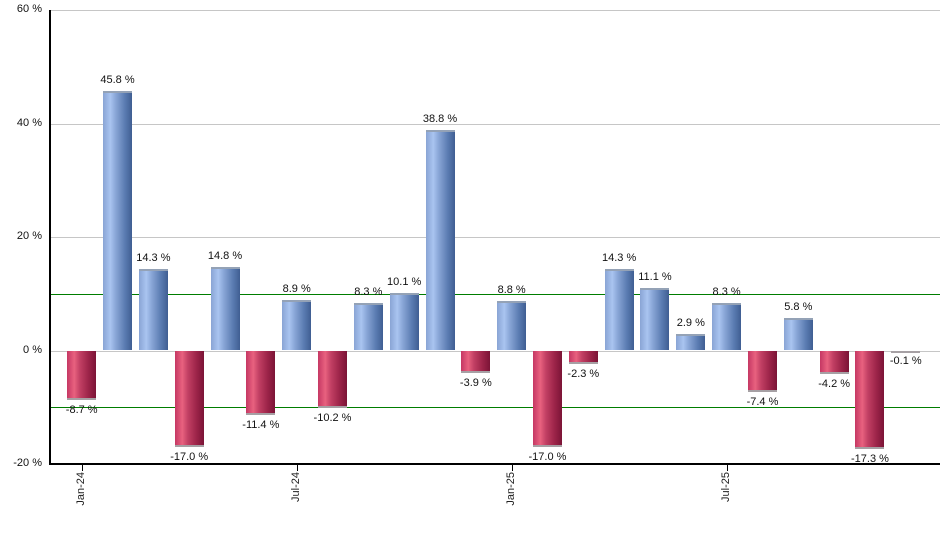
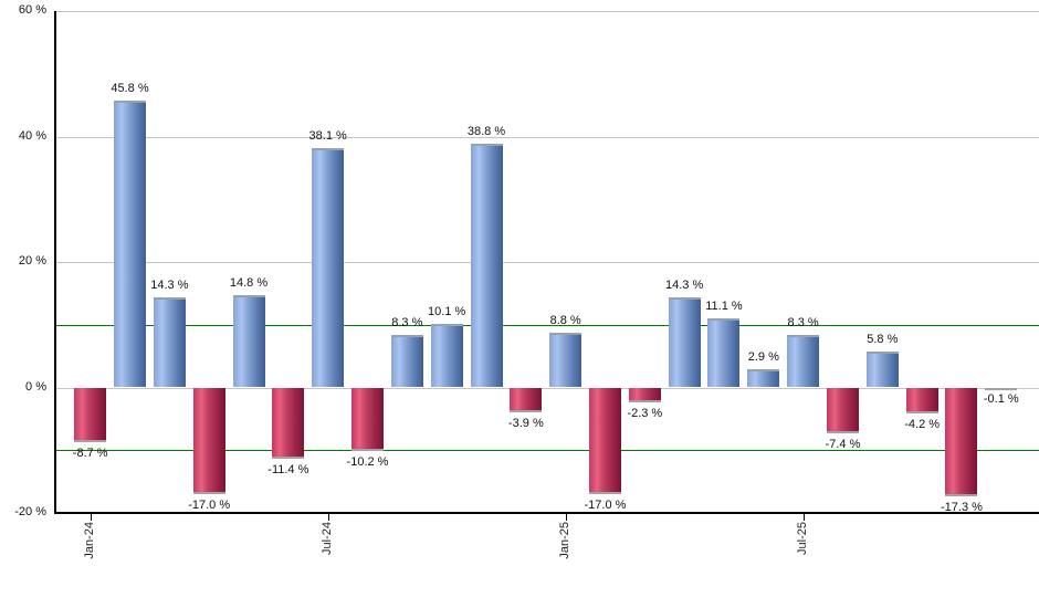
Jul-24: 8.9 -> 38.1
